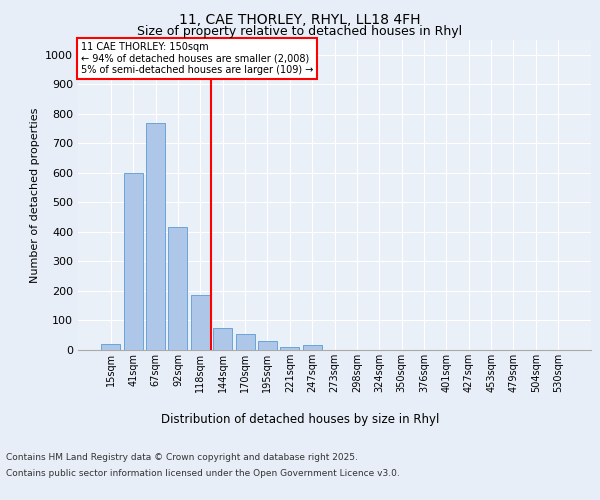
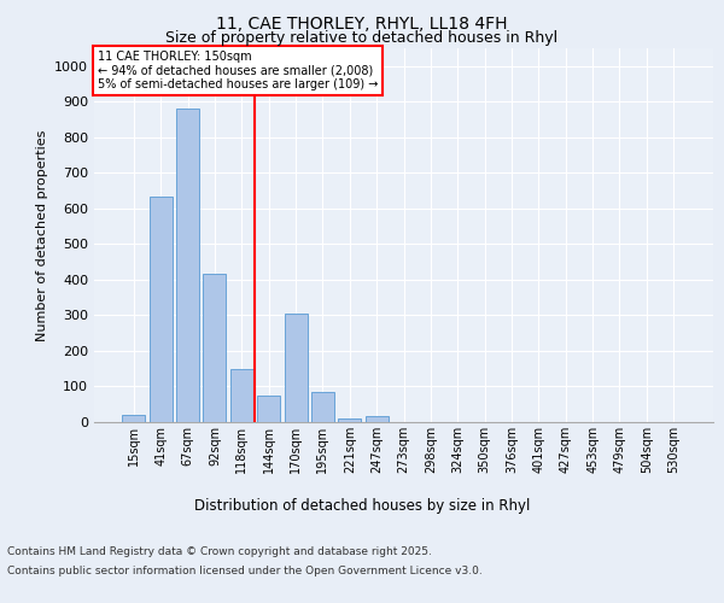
41sqm: 600 -> 635
67sqm: 770 -> 880
118sqm: 185 -> 150
170sqm: 55 -> 305
195sqm: 30 -> 85
